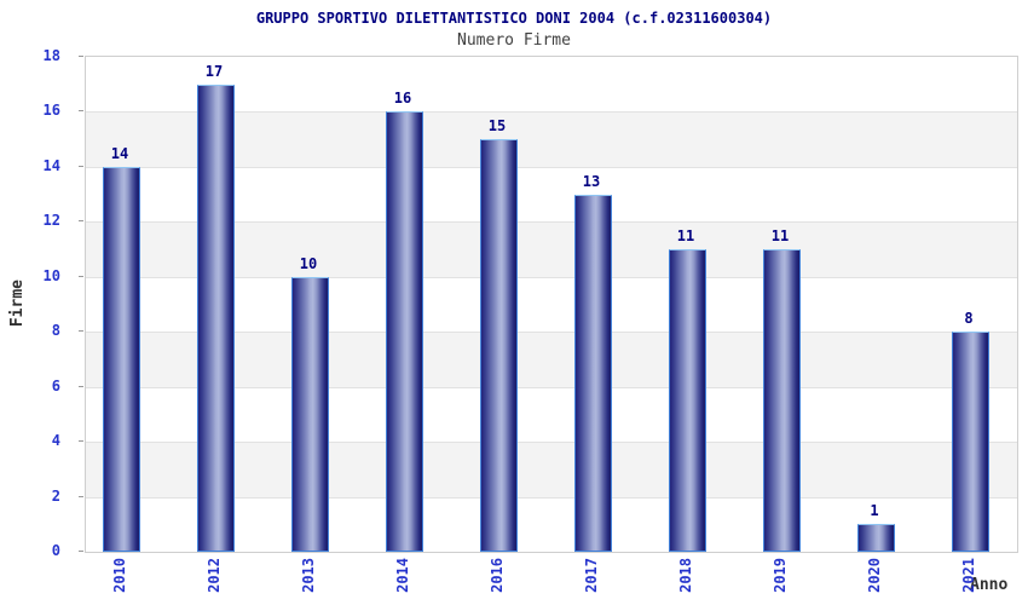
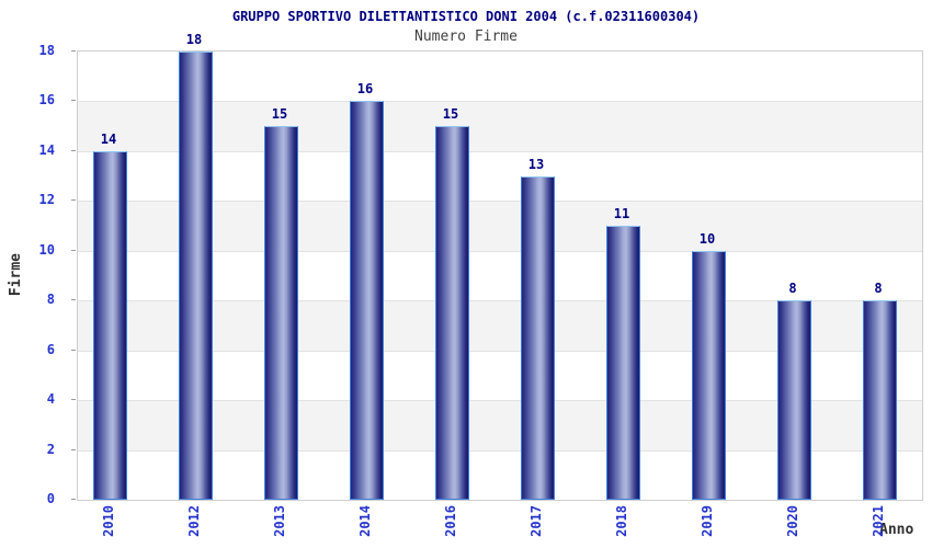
2012: 17 -> 18
2013: 10 -> 15
2019: 11 -> 10
2020: 1 -> 8
